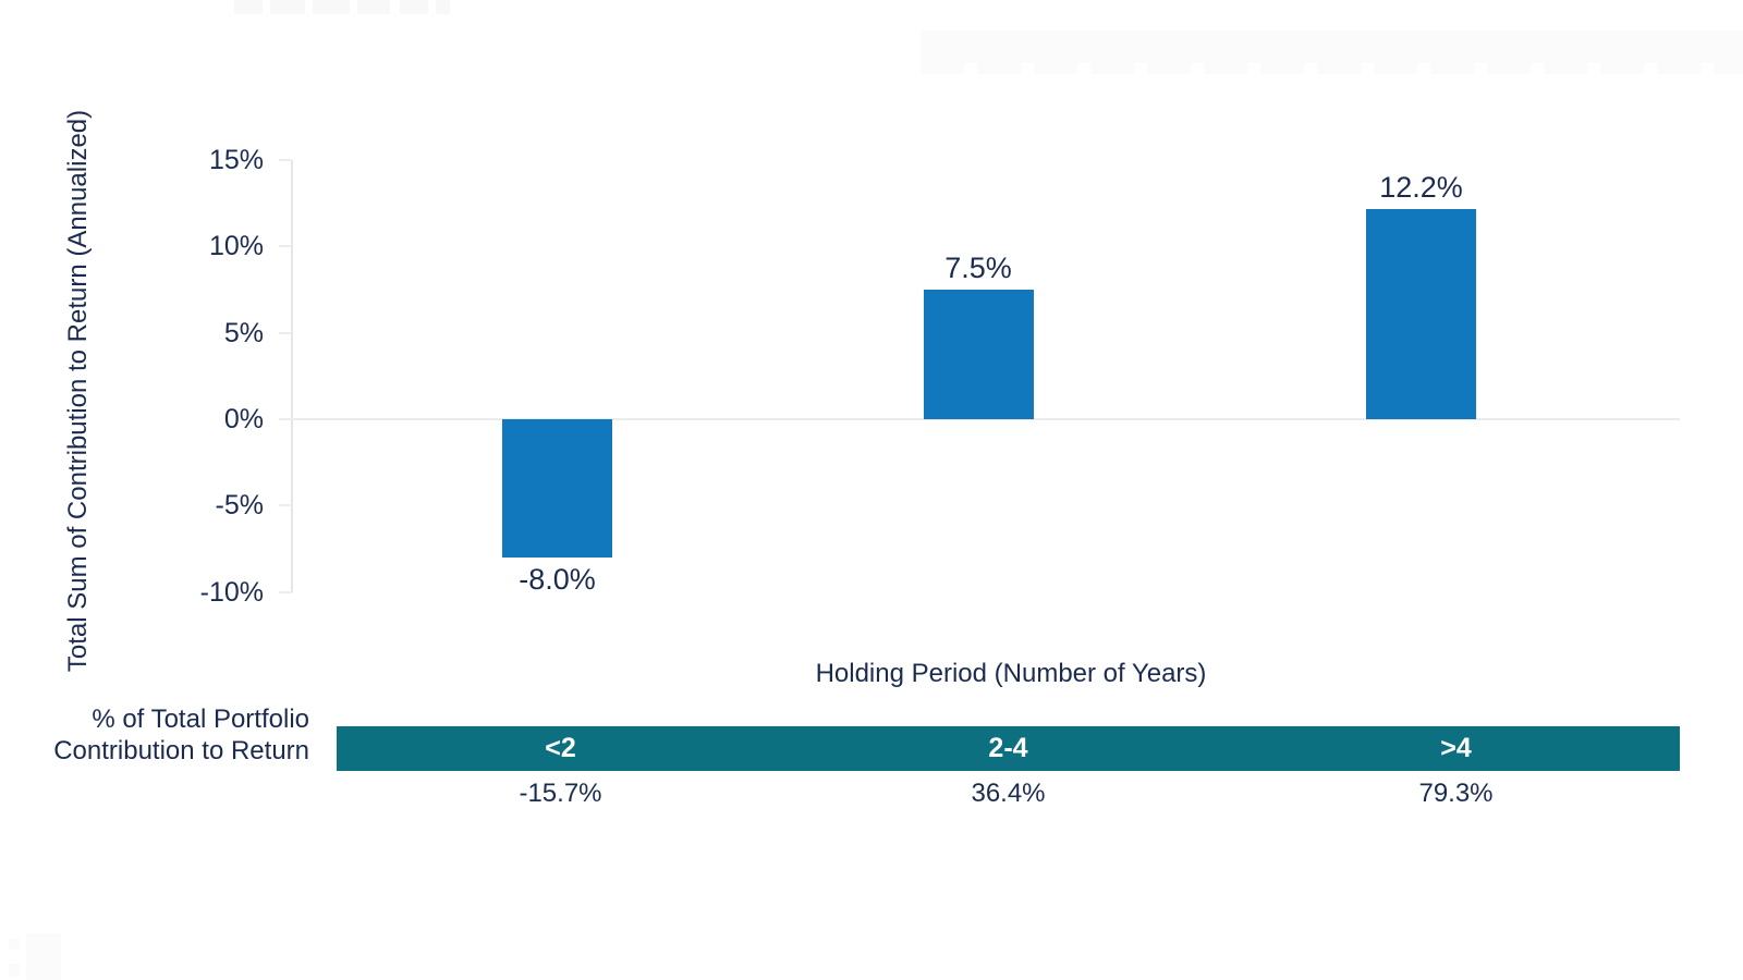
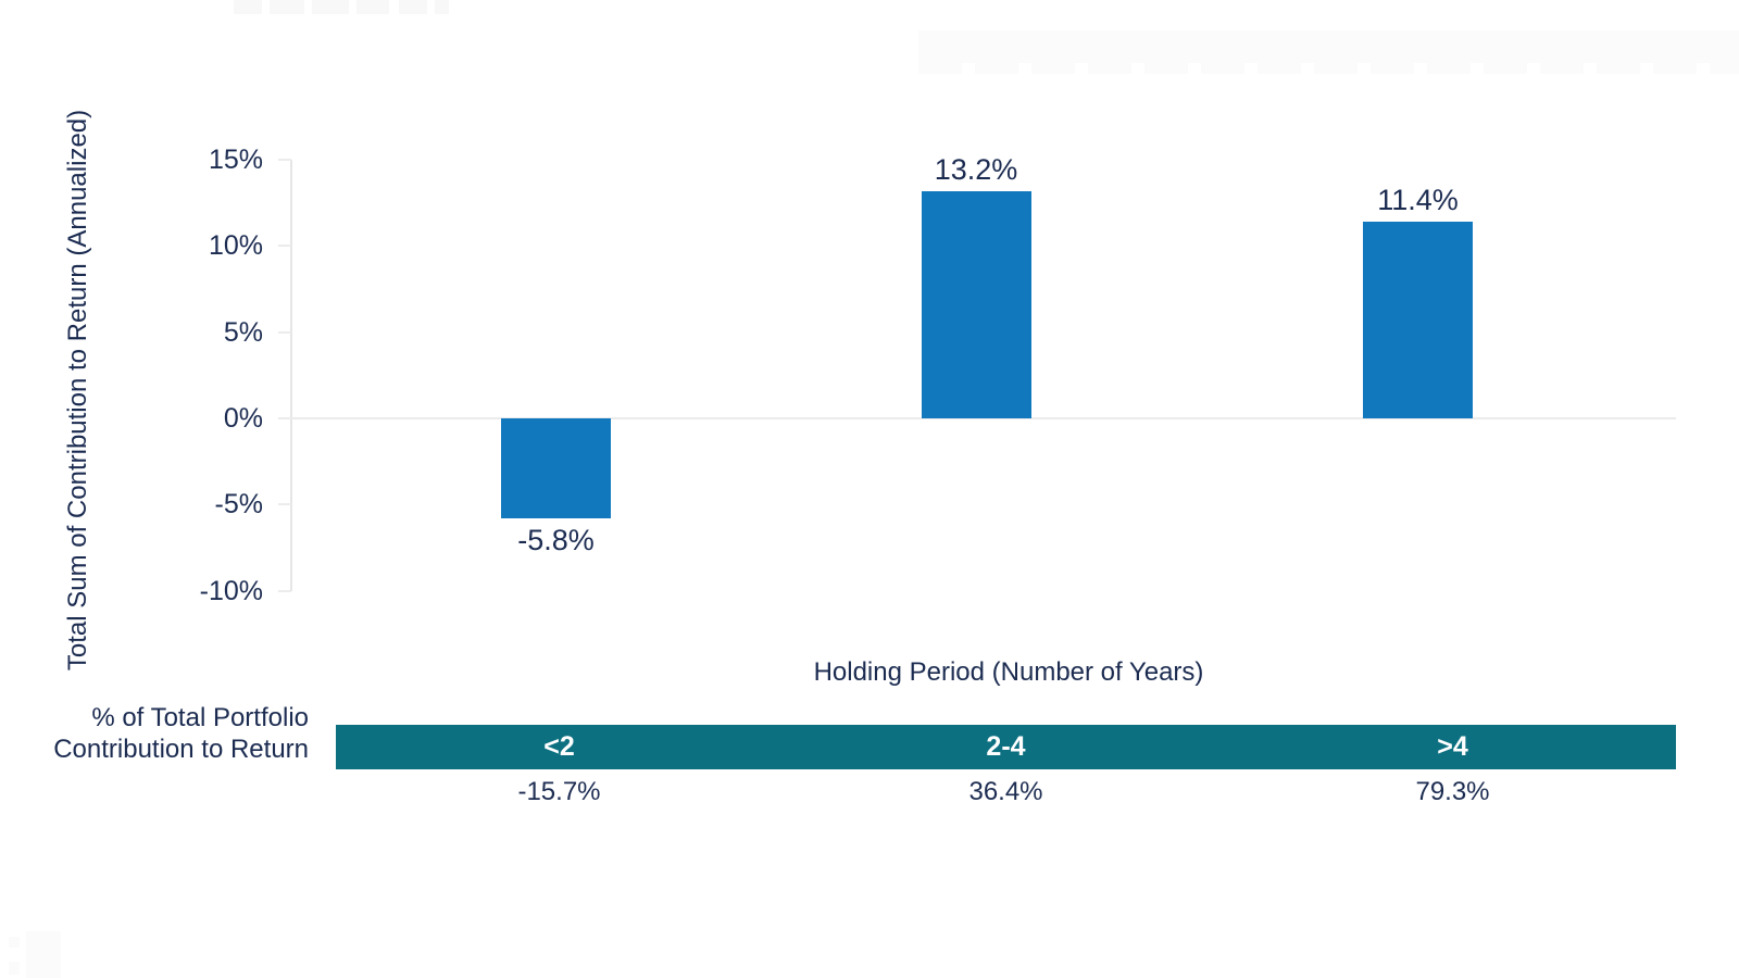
<2: -8.0% -> -5.8%
2-4: 7.5% -> 13.2%
>4: 12.2% -> 11.4%
